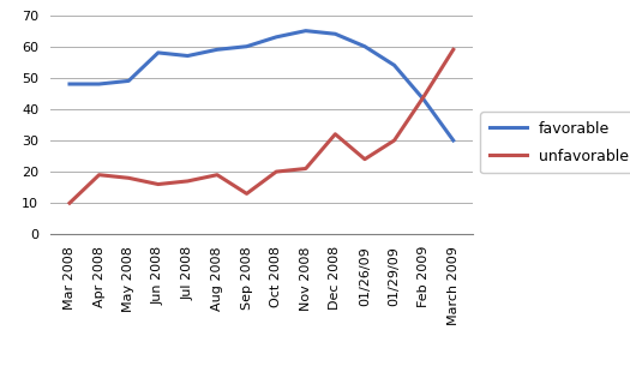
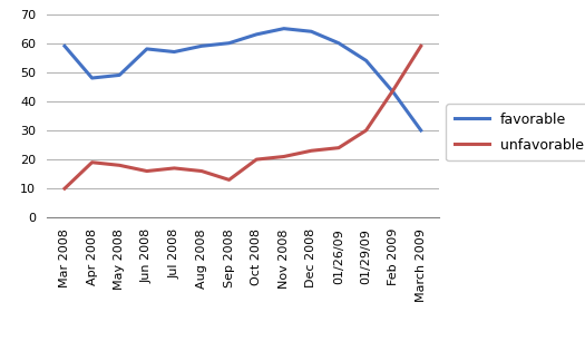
favorable/Mar 2008: 48 -> 59
unfavorable/Aug 2008: 19 -> 16
unfavorable/Dec 2008: 32 -> 23
